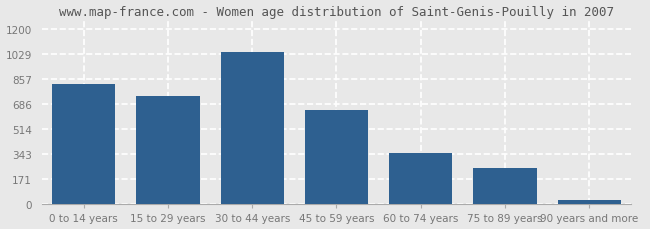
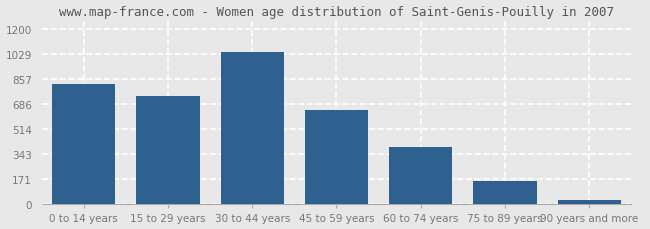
60 to 74 years: 350 -> 390
75 to 89 years: 250 -> 160
